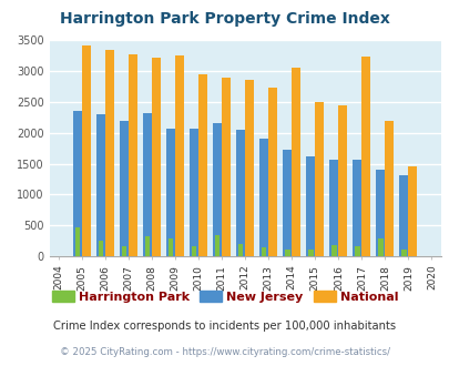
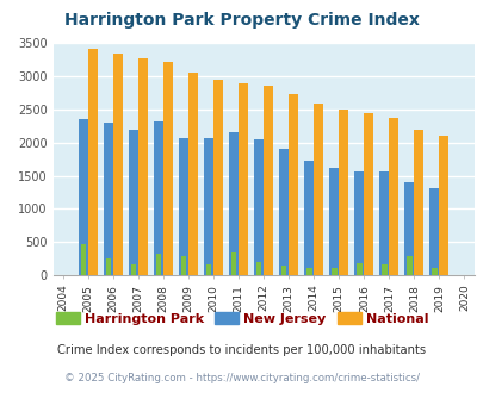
National/2009: 3260 -> 3050
National/2014: 3060 -> 2590
National/2017: 3240 -> 2360
National/2019: 1460 -> 2110
